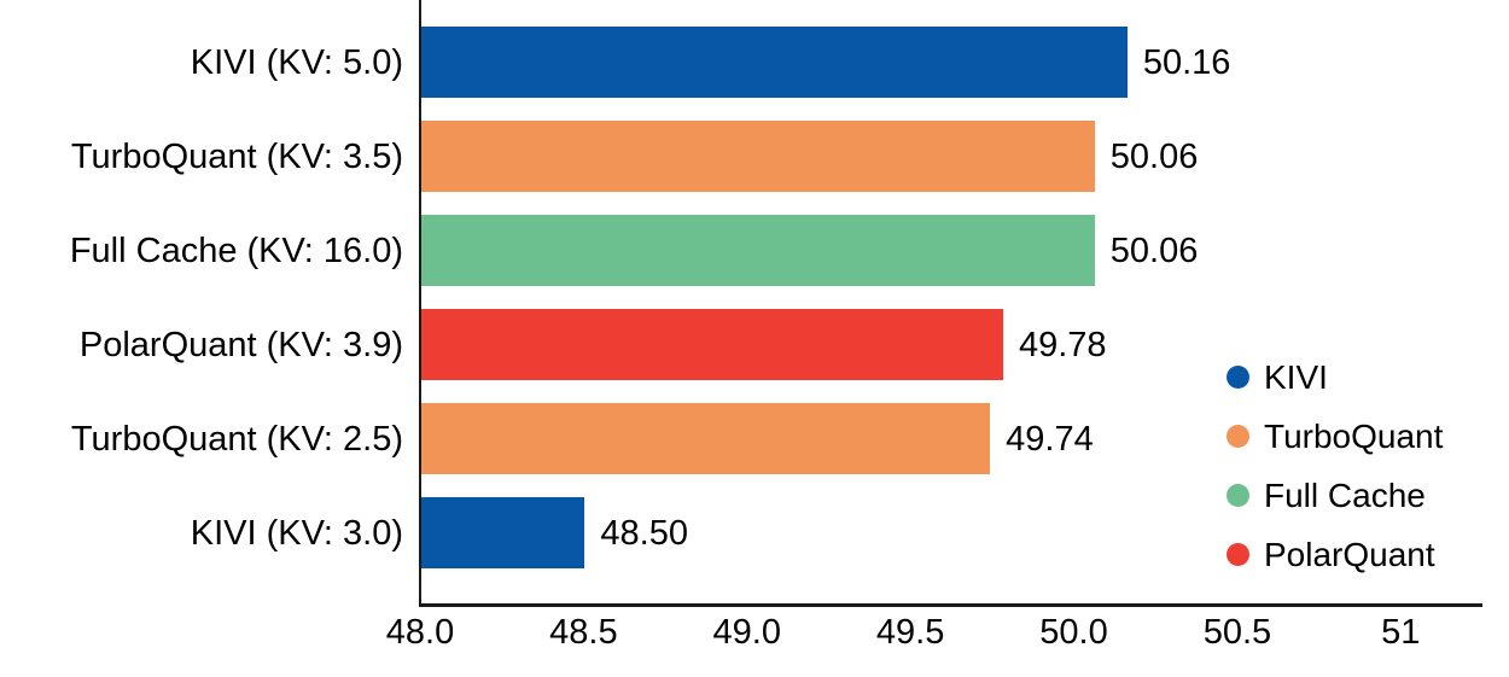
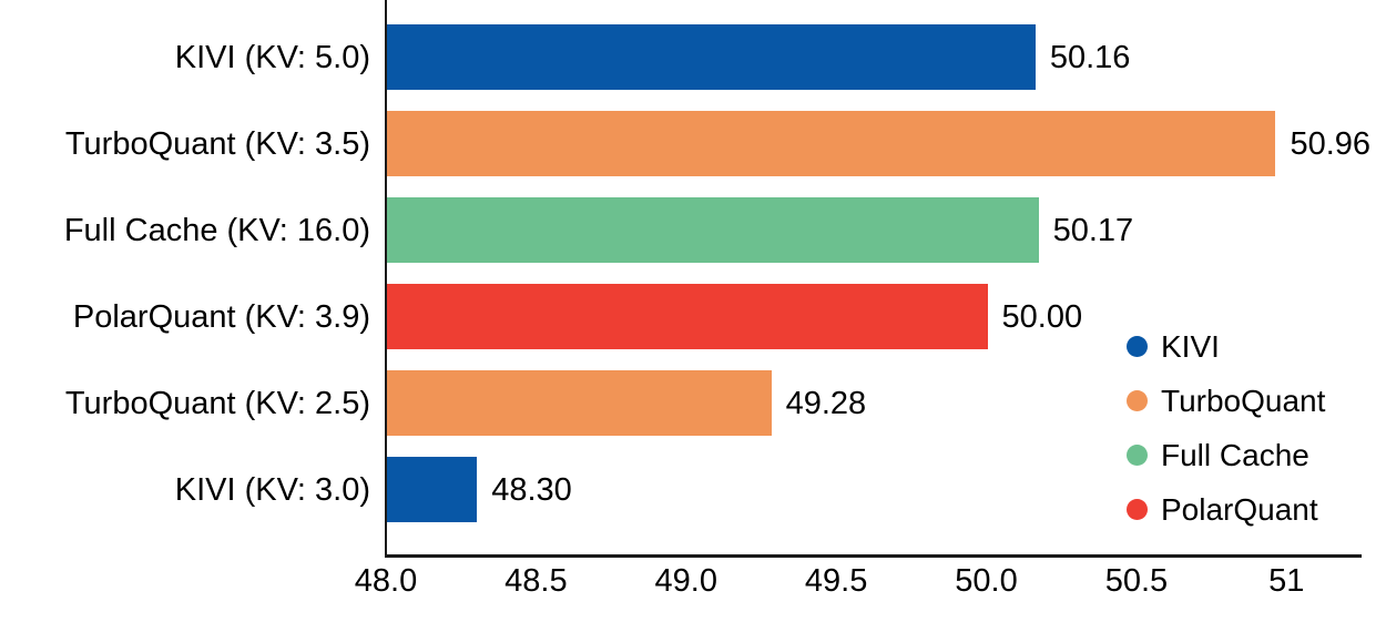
TurboQuant (KV: 3.5): 50.06 -> 50.96
Full Cache (KV: 16.0): 50.06 -> 50.17
PolarQuant (KV: 3.9): 49.78 -> 50.00
TurboQuant (KV: 2.5): 49.74 -> 49.28
KIVI (KV: 3.0): 48.50 -> 48.30
